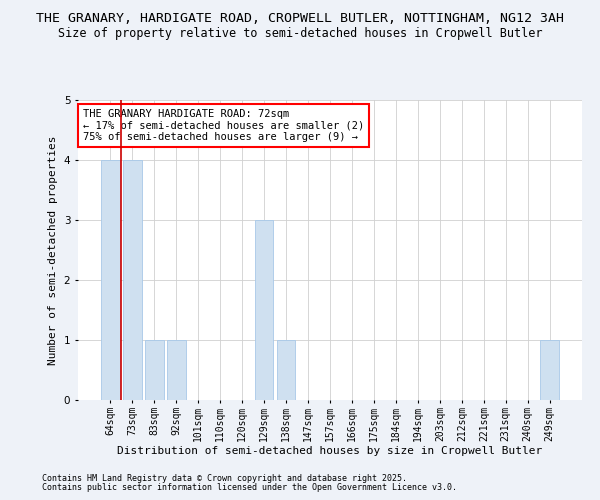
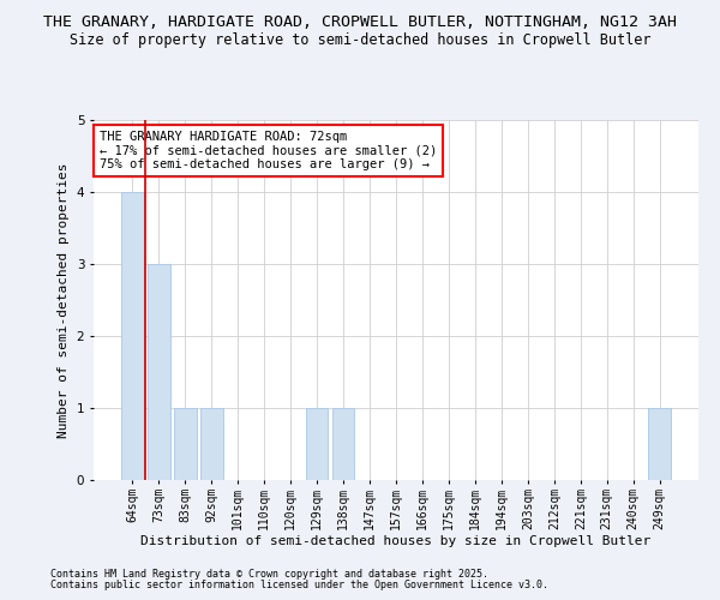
73sqm: 4 -> 3
129sqm: 3 -> 1
